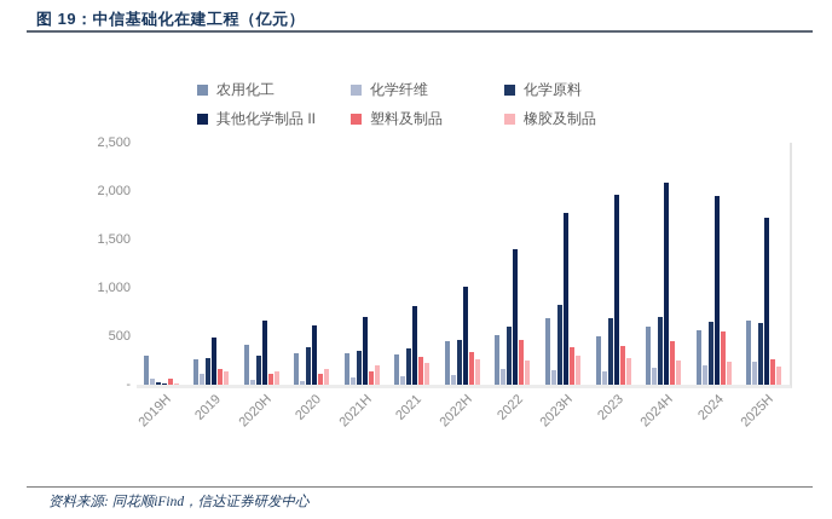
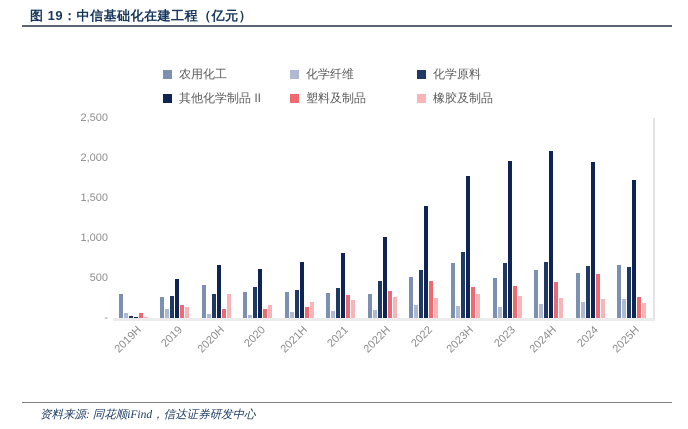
橡胶及制品/2020H: 100 -> 300
农用化工/2022H: 400 -> 300
